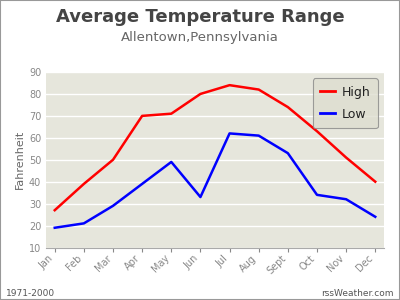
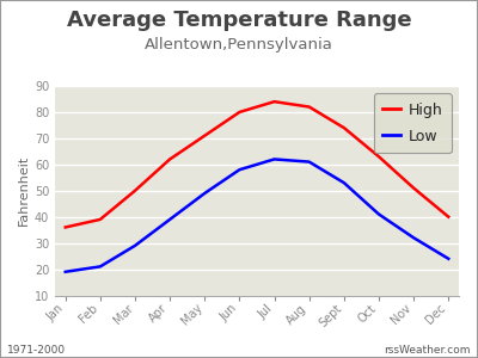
High/Jan: 27 -> 36
High/Apr: 70 -> 62
Low/Jun: 33 -> 58
Low/Oct: 34 -> 41
